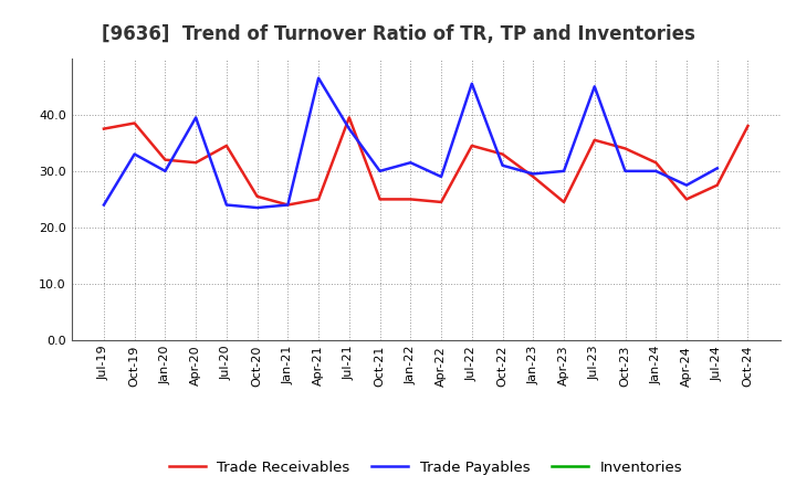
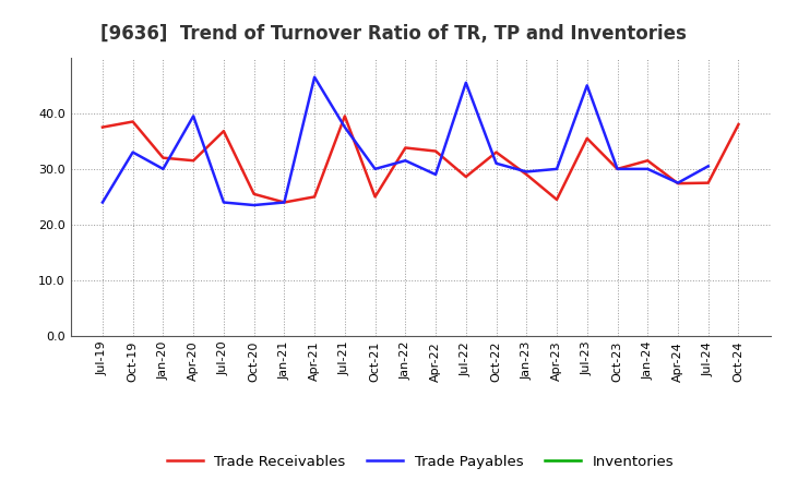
Trade Receivables/Jul-20: 34.5 -> 36.8
Trade Receivables/Jan-22: 25.0 -> 33.8
Trade Receivables/Apr-22: 24.5 -> 33.2
Trade Receivables/Jul-22: 34.5 -> 28.6
Trade Receivables/Oct-23: 34.0 -> 30.0
Trade Receivables/Apr-24: 25.0 -> 27.4
